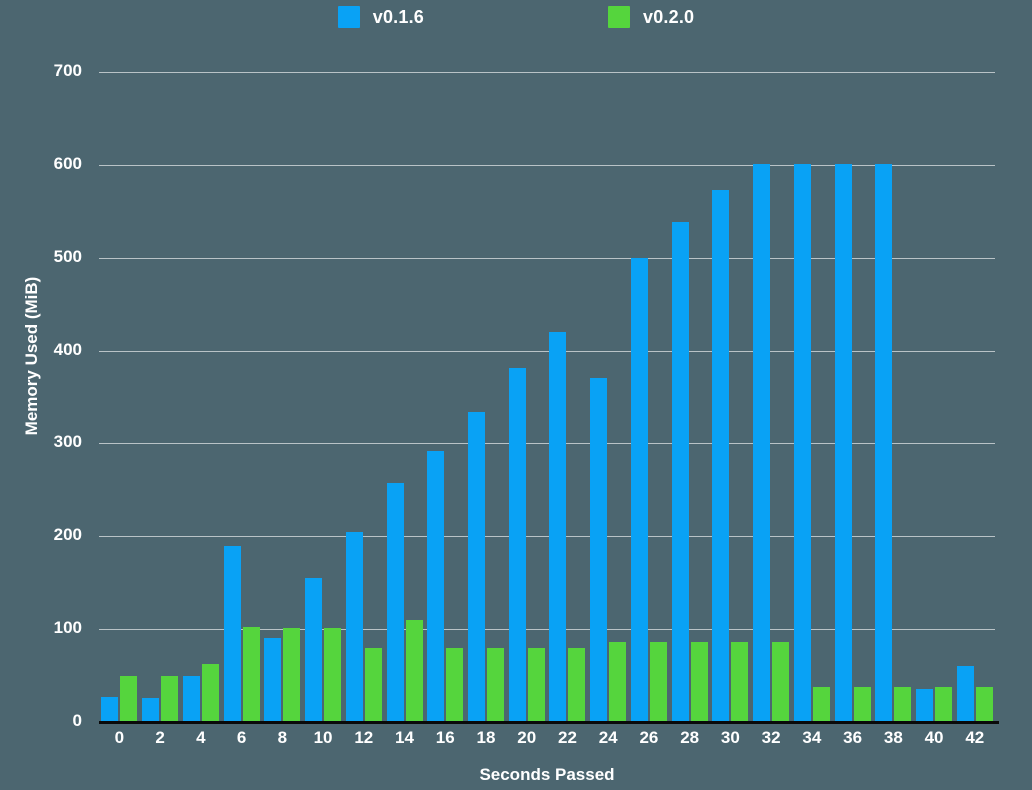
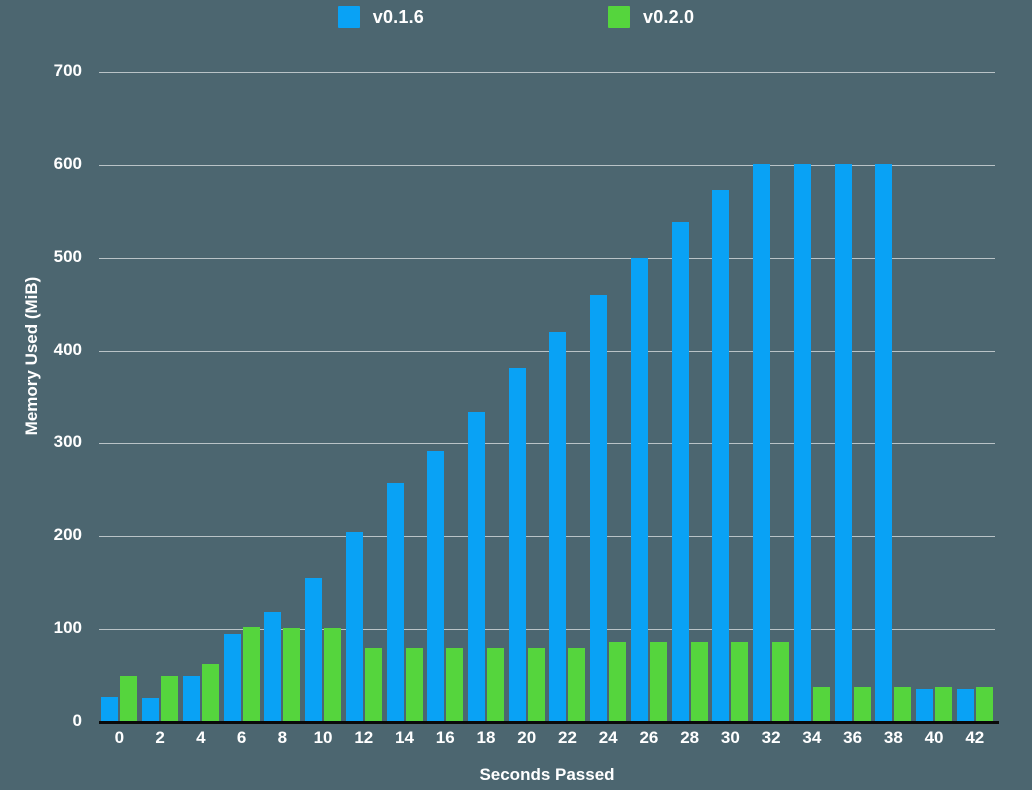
v0.1.6/6: 190 -> 100
v0.1.6/8: 90 -> 120
v0.2.0/14: 110 -> 80
v0.1.6/24: 370 -> 460
v0.1.6/42: 60 -> 40
